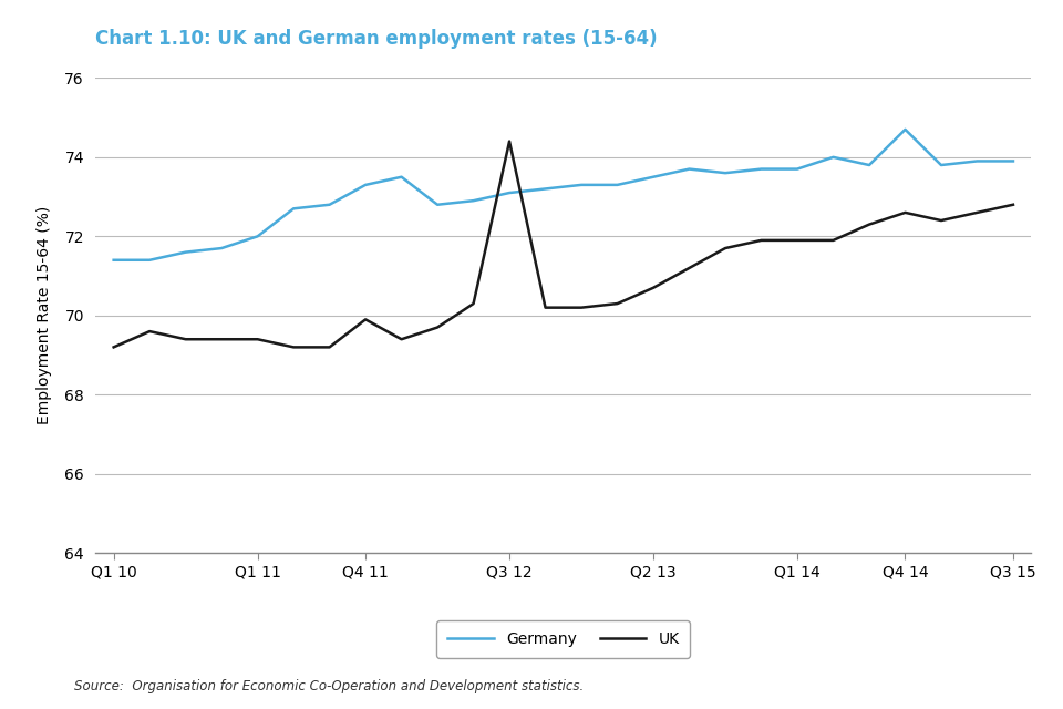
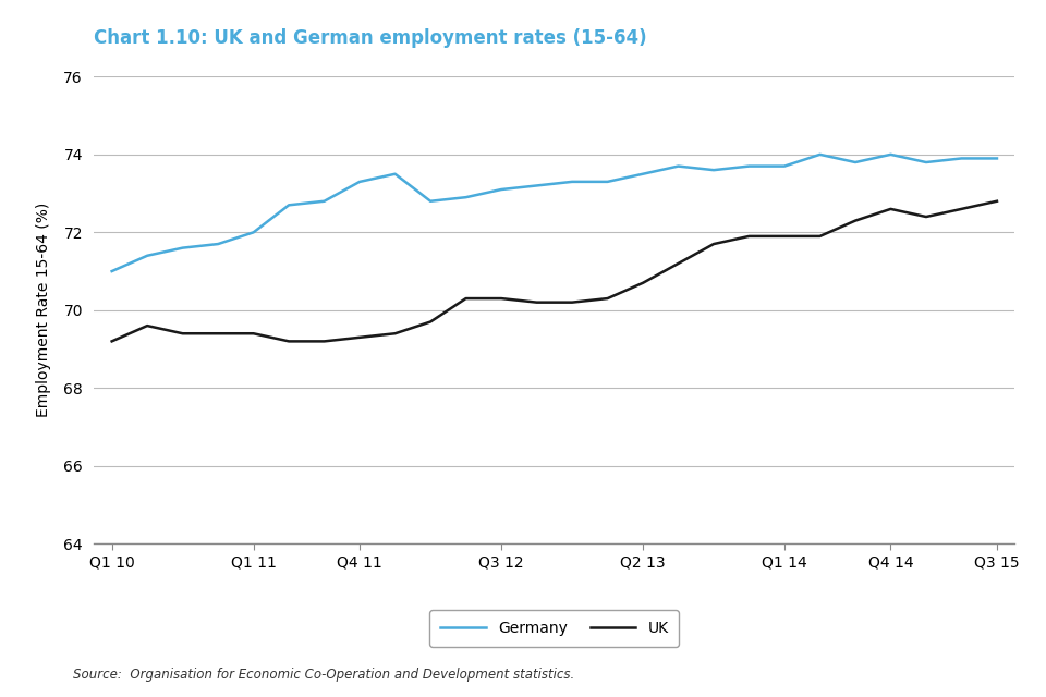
Germany/Q1 10: 71.4 -> 71.0
UK/Q4 11: 69.9 -> 69.3
UK/Q3 12: 74.4 -> 70.3
Germany/Q4 14: 74.7 -> 74.0
